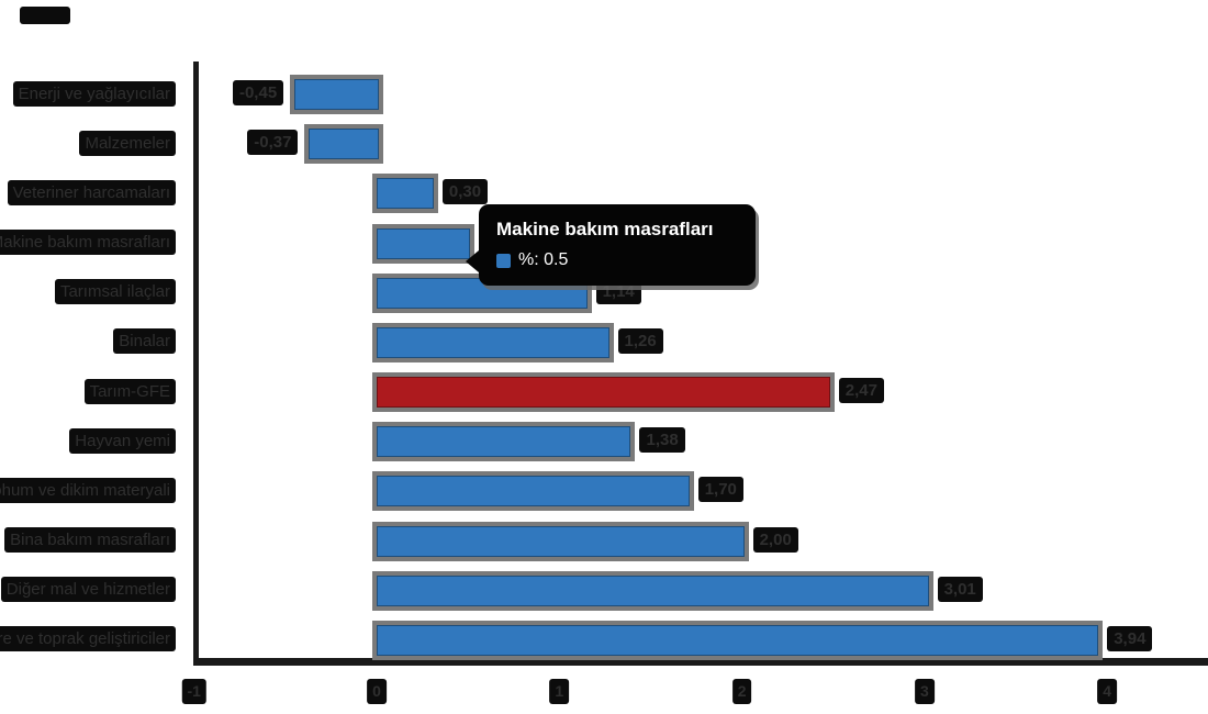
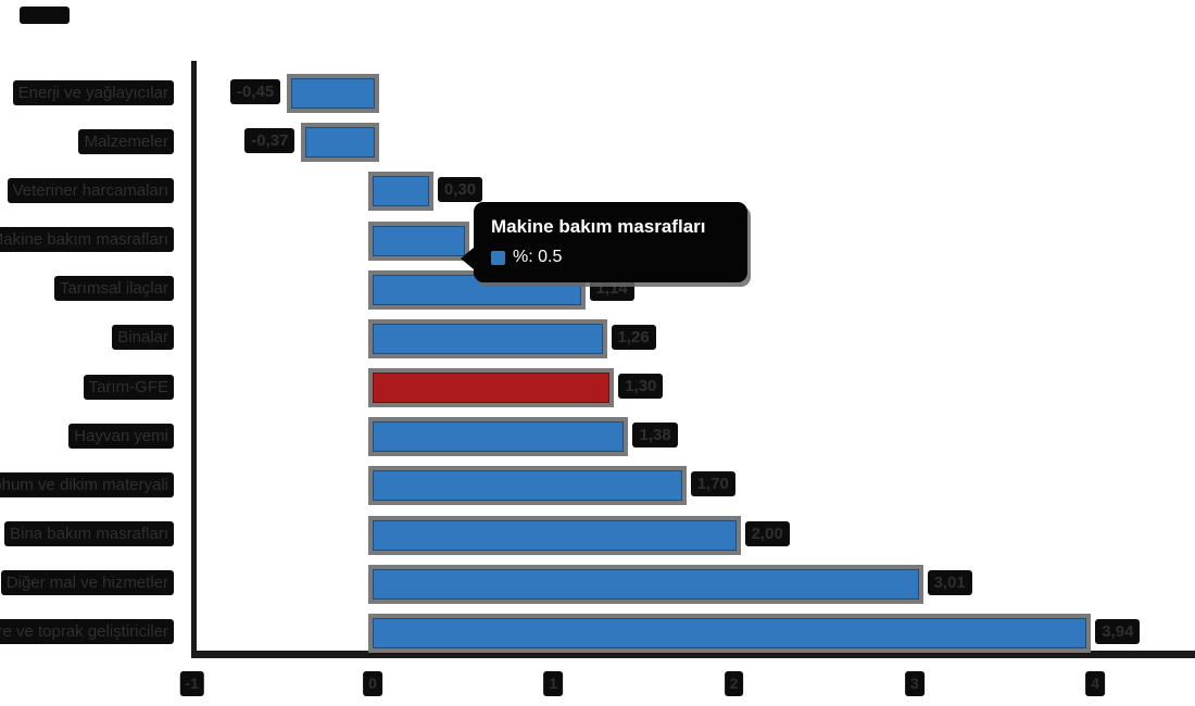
Tarım-GFE: 2,47 -> 1,30
